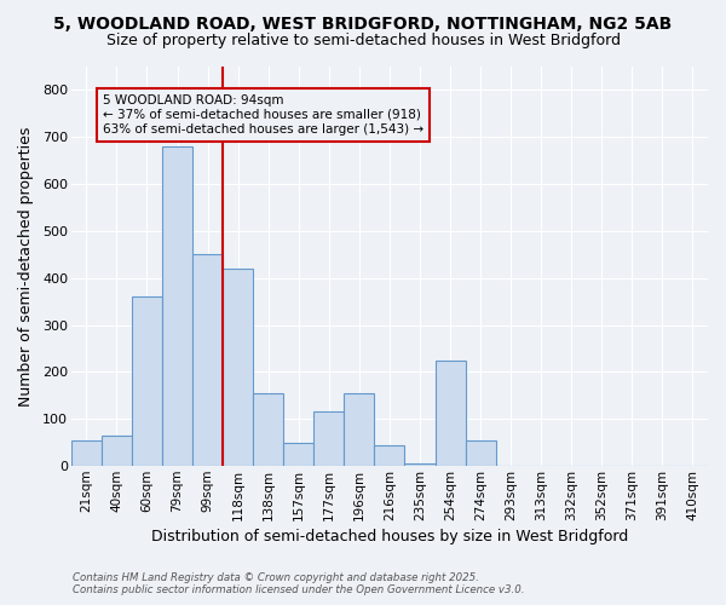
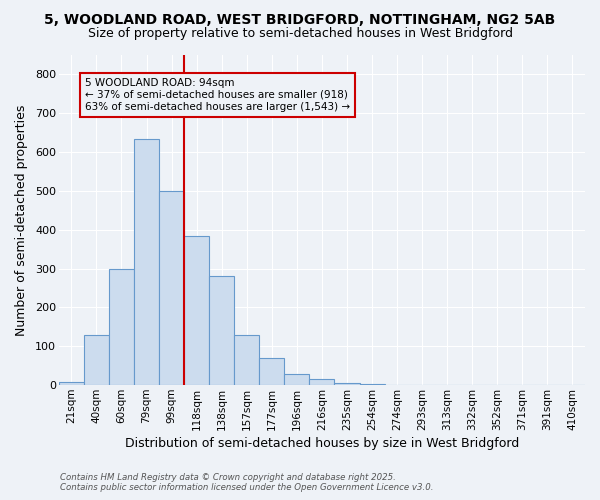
21sqm: 55 -> 8
40sqm: 65 -> 130
60sqm: 360 -> 300
79sqm: 680 -> 635
99sqm: 450 -> 500
118sqm: 420 -> 385
138sqm: 155 -> 280
157sqm: 50 -> 130
177sqm: 115 -> 70
196sqm: 155 -> 30
216sqm: 45 -> 15
254sqm: 225 -> 3
274sqm: 55 -> 1
